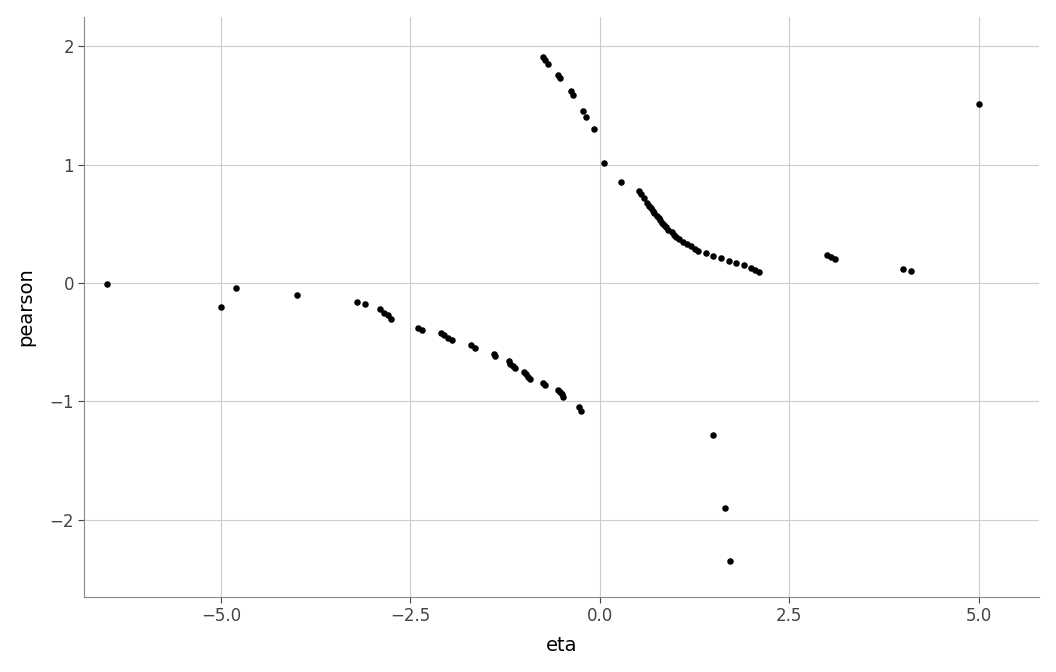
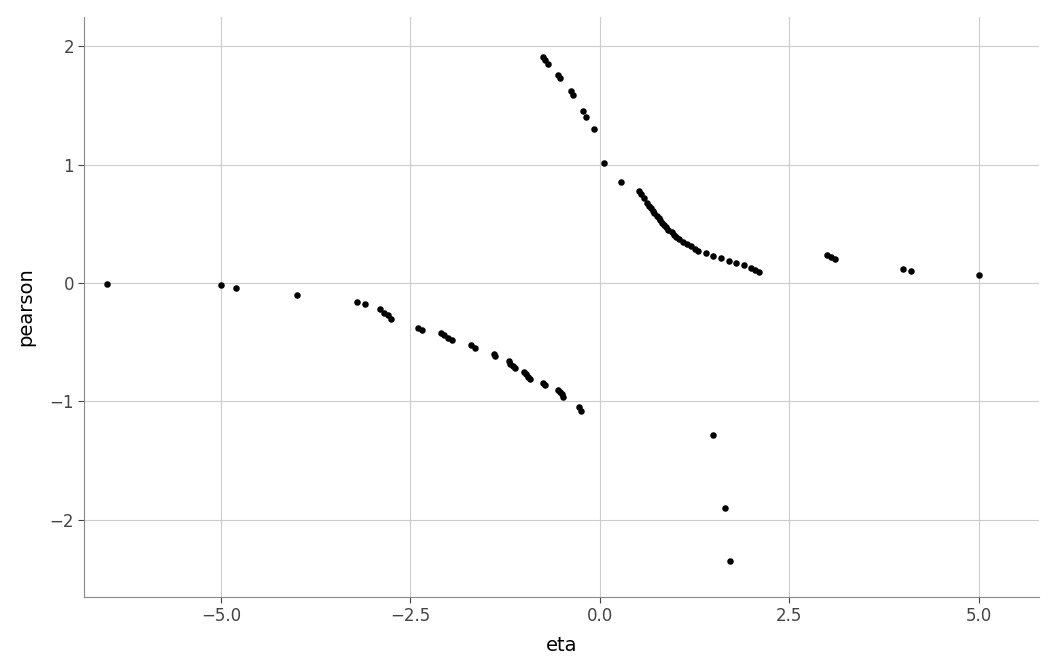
−5.0: -0.20 -> -0.02
5.0: 1.51 -> 0.07
